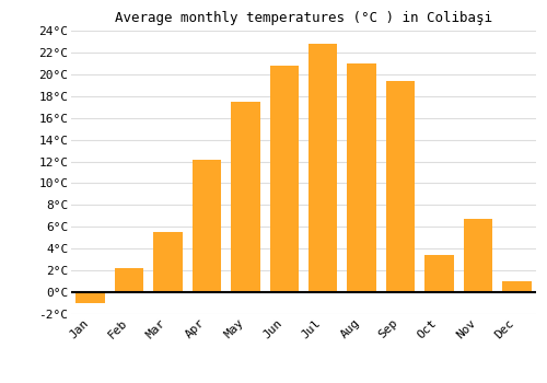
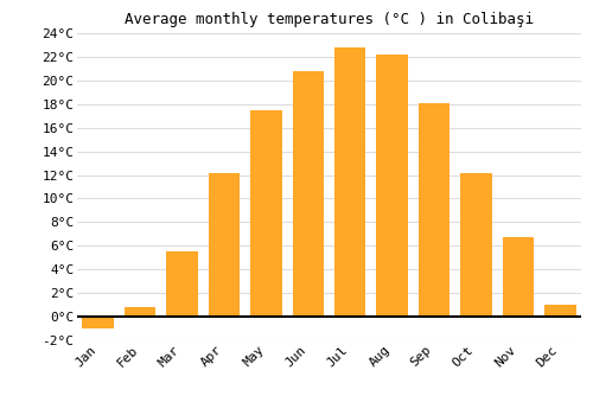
Feb: 2.2°C -> 0.8°C
Aug: 21.0°C -> 22.2°C
Sep: 19.4°C -> 18.1°C
Oct: 3.4°C -> 12.2°C
